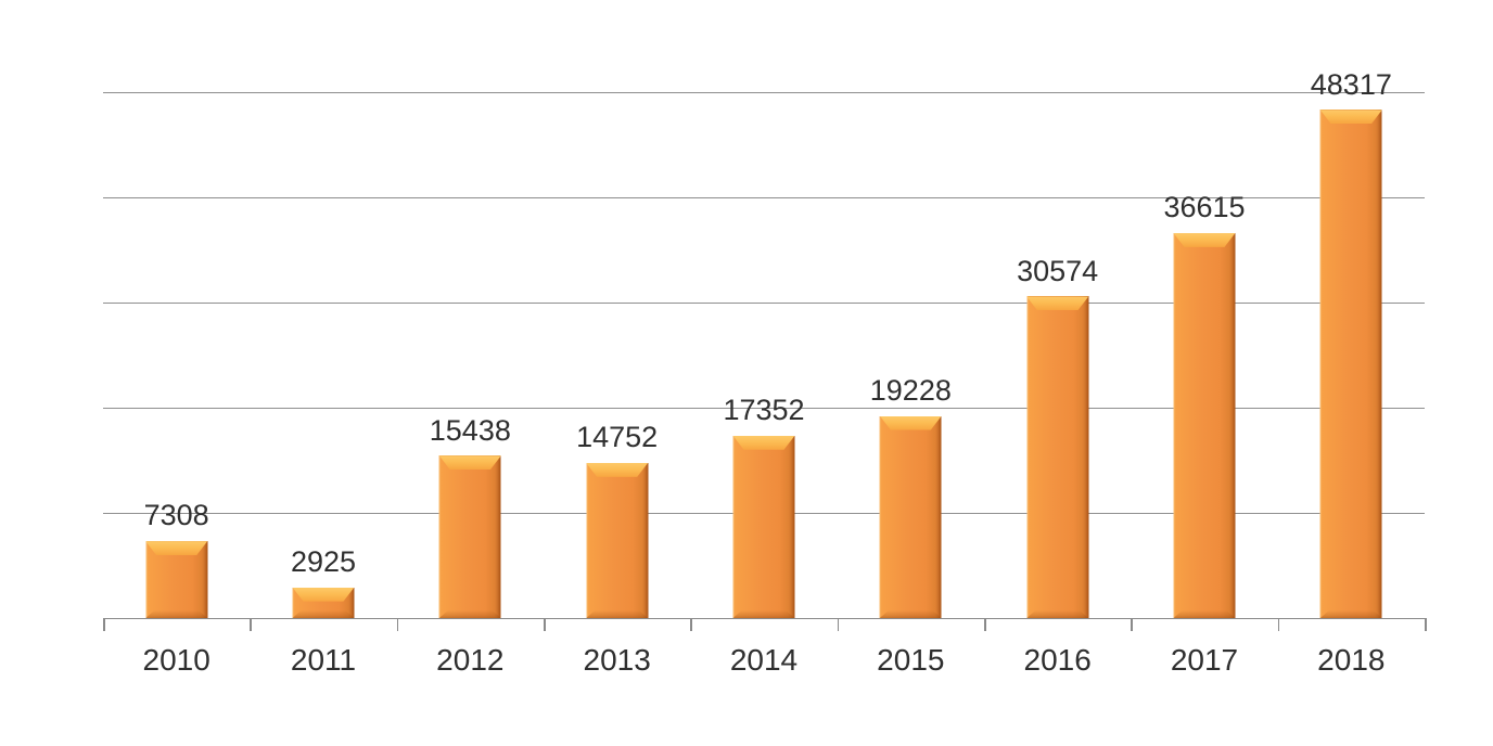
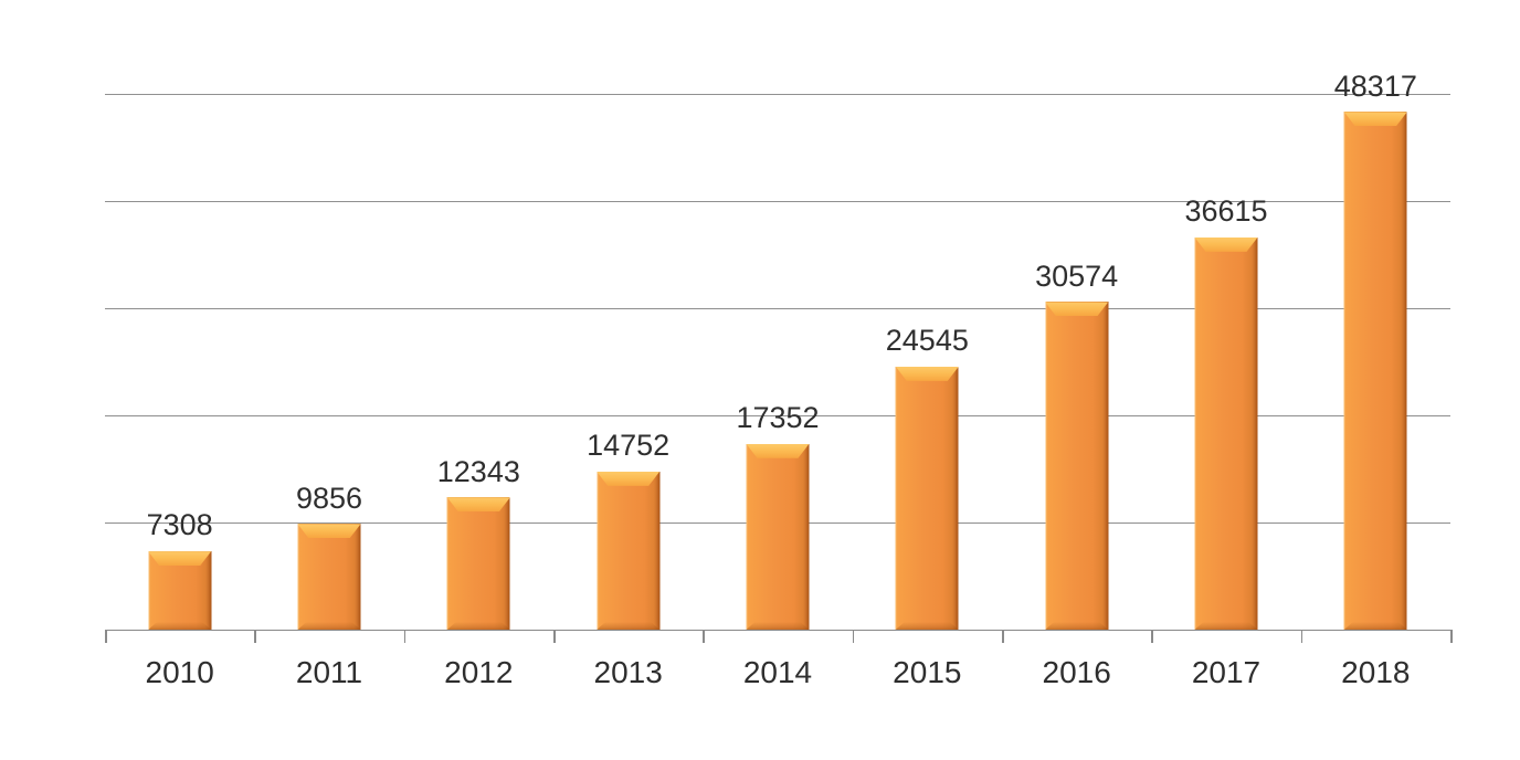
2011: 2925 -> 9856
2012: 15438 -> 12343
2015: 19228 -> 24545
